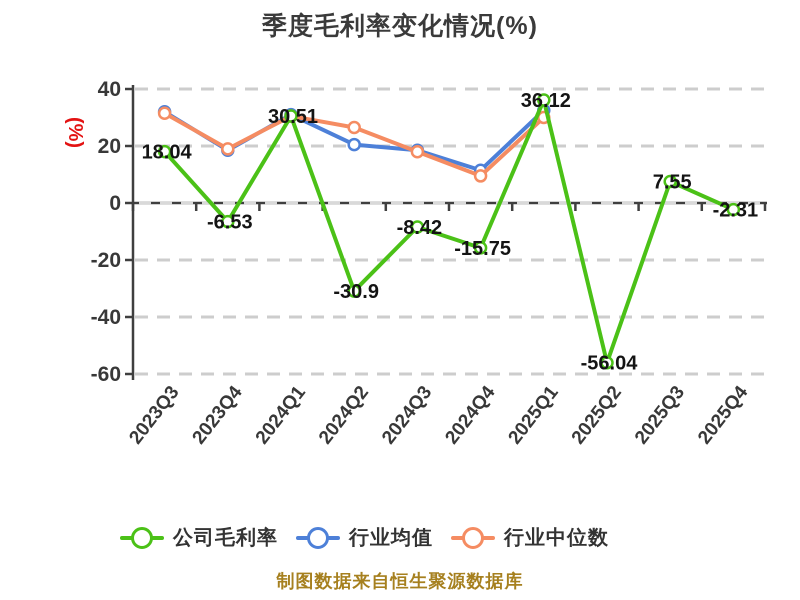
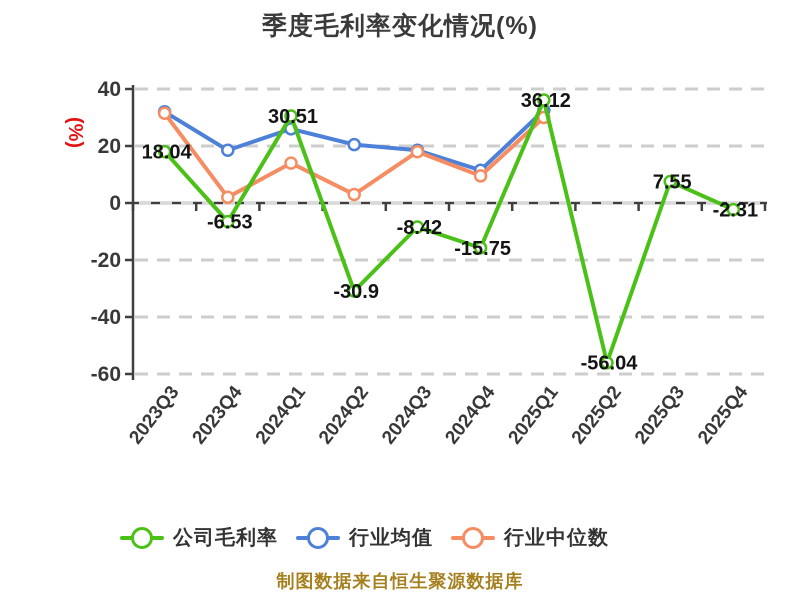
行业中位数/2023Q4: 19 -> 2
行业均值/2024Q1: 31 -> 26
行业中位数/2024Q1: 30 -> 14
行业中位数/2024Q2: 26 -> 3
